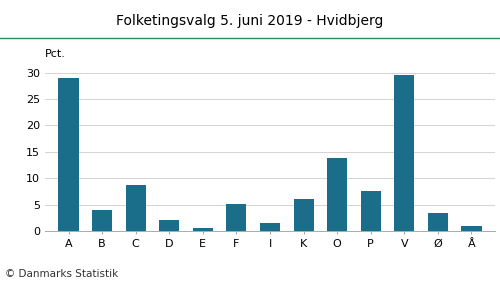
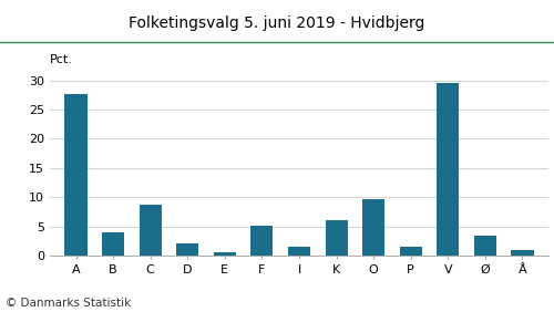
A: 29.0 -> 27.7
O: 13.8 -> 9.6
P: 7.6 -> 1.5
